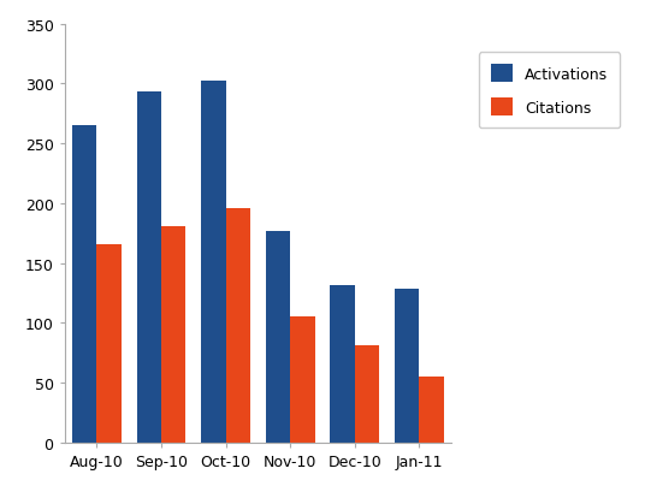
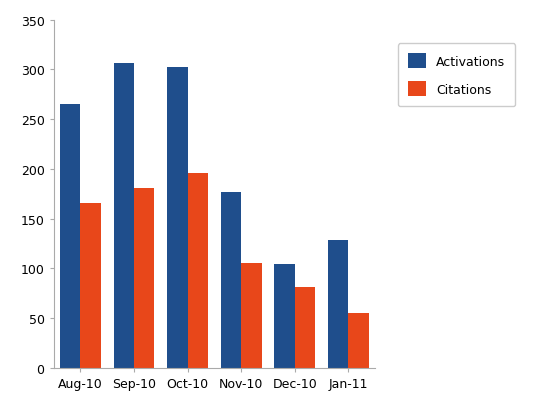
Activations/Sep-10: 293 -> 306
Activations/Dec-10: 132 -> 104
